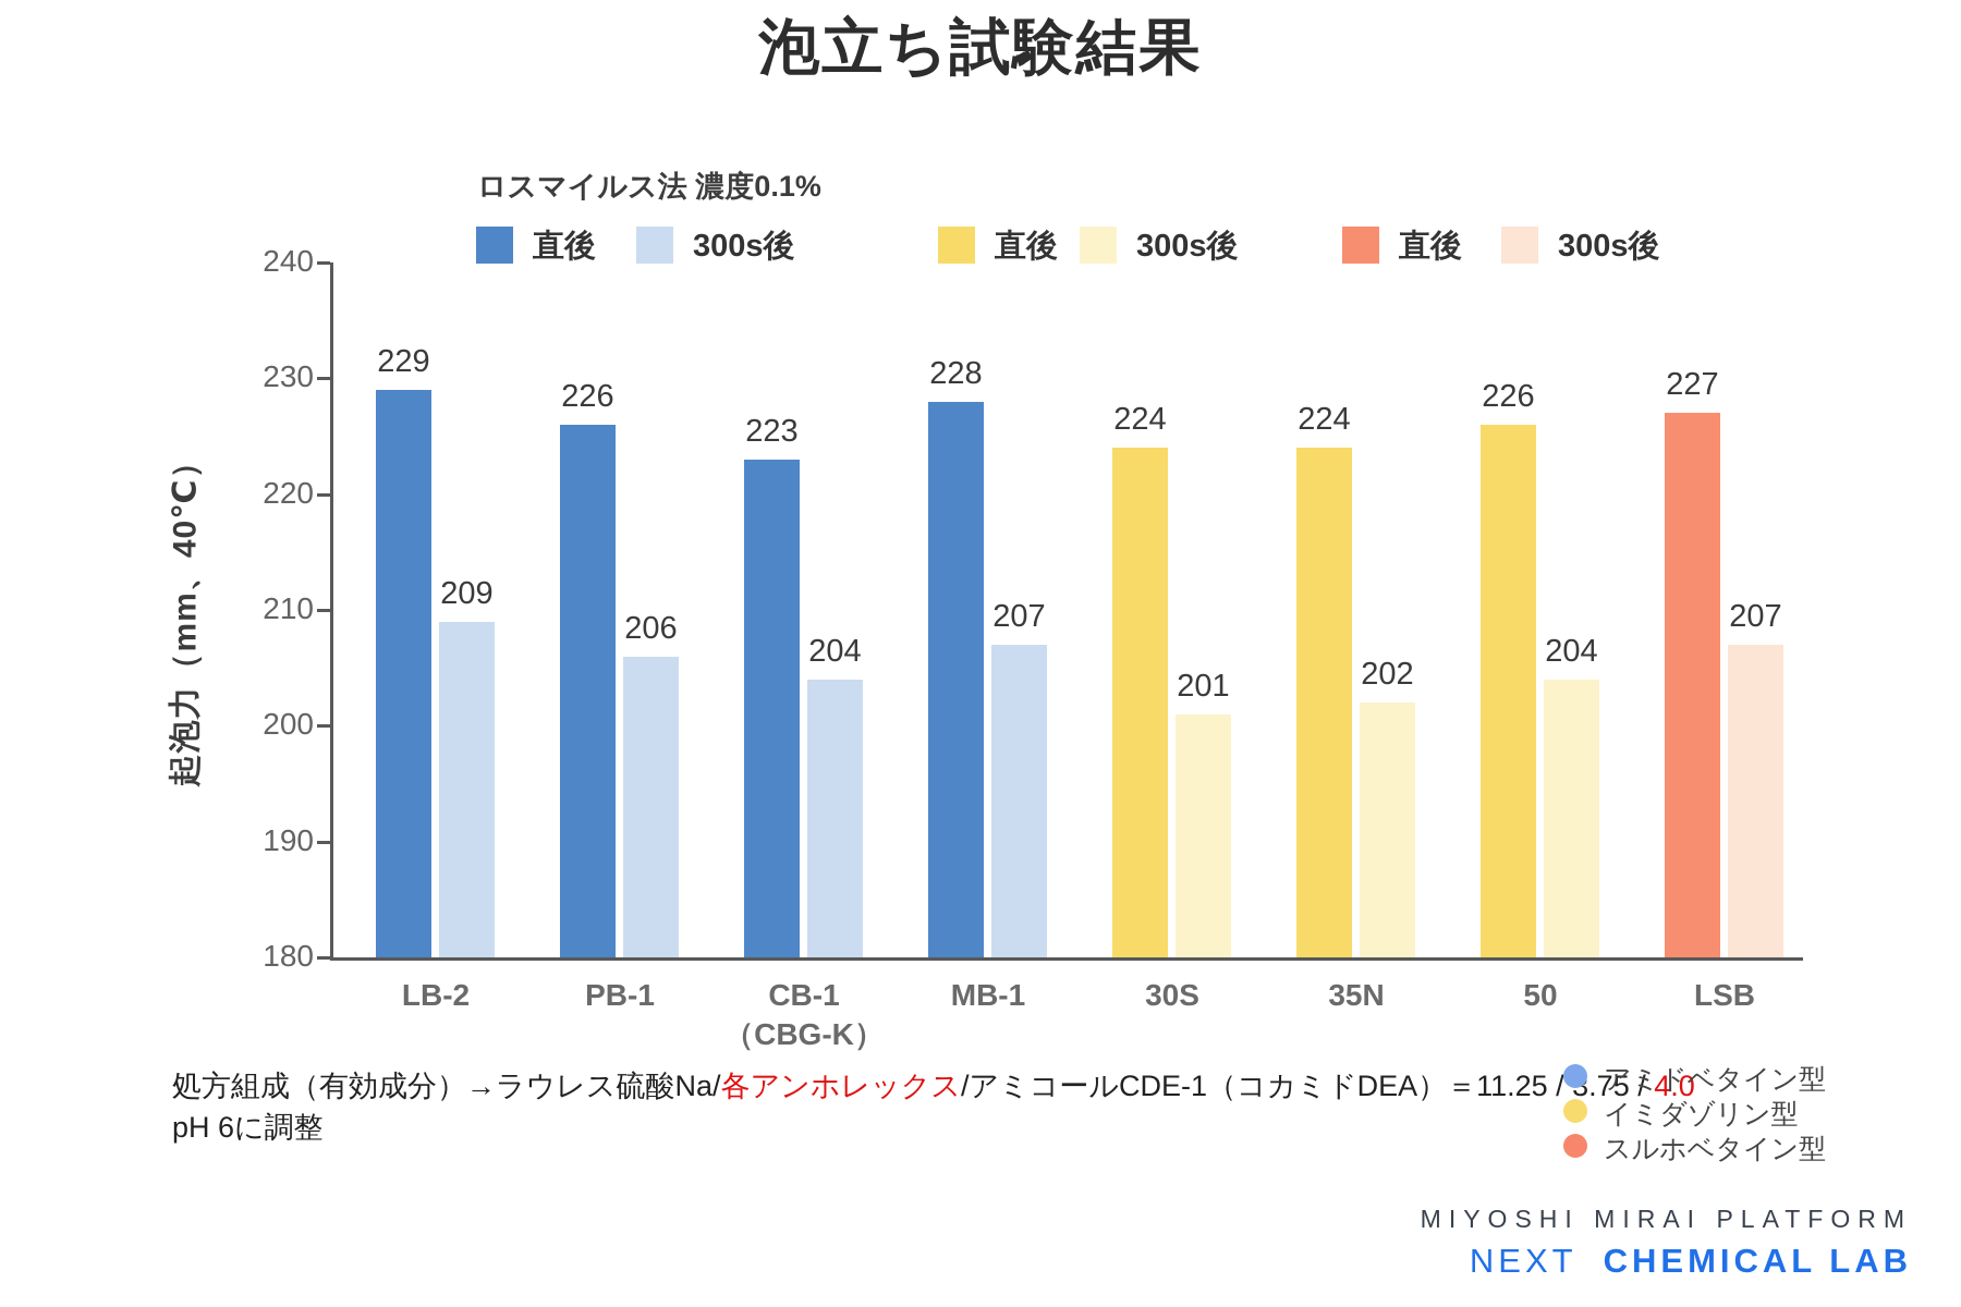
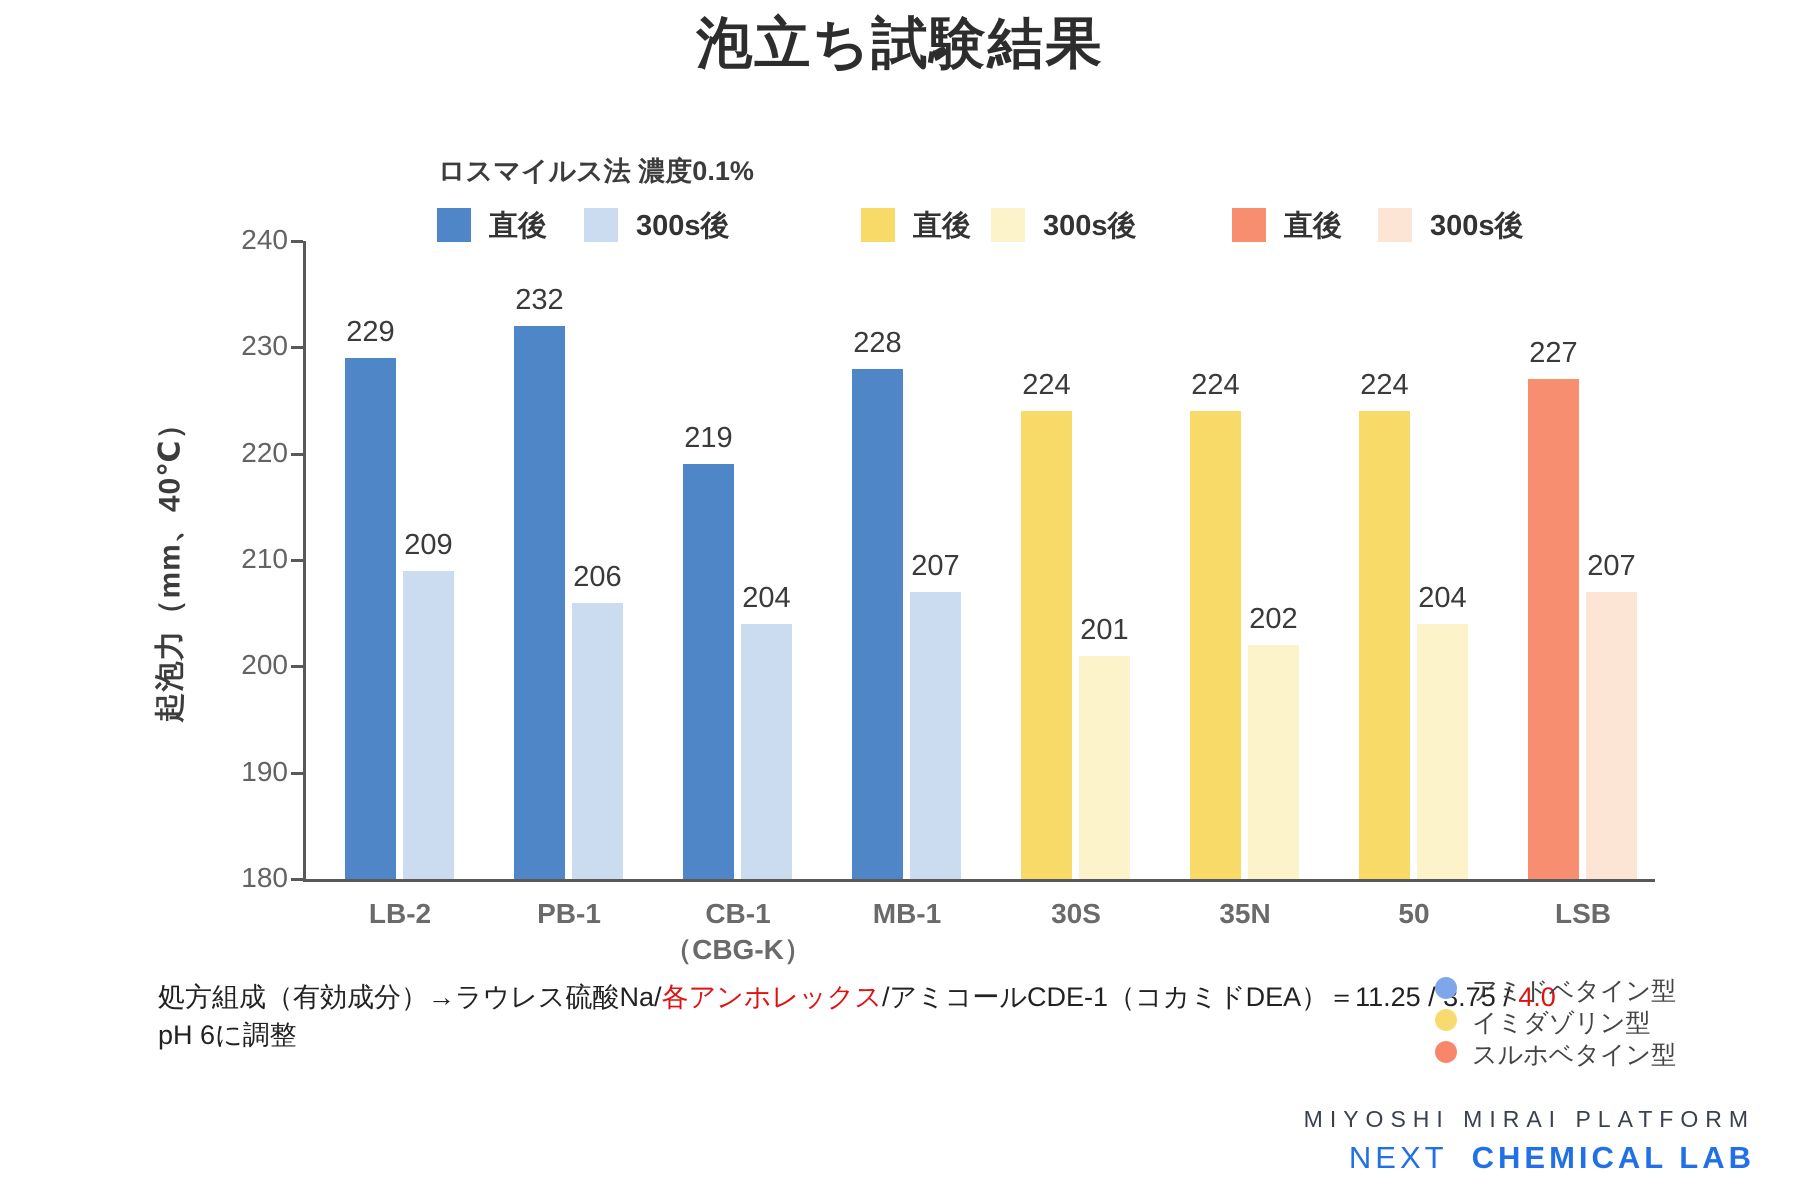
直後/PB-1: 226 -> 232
直後/CB-1 （CBG-K）: 223 -> 219
直後/50: 226 -> 224
